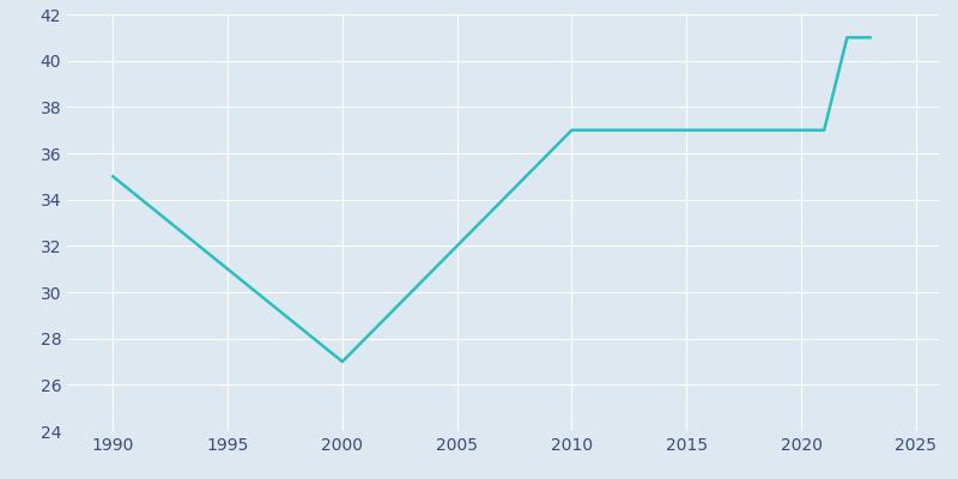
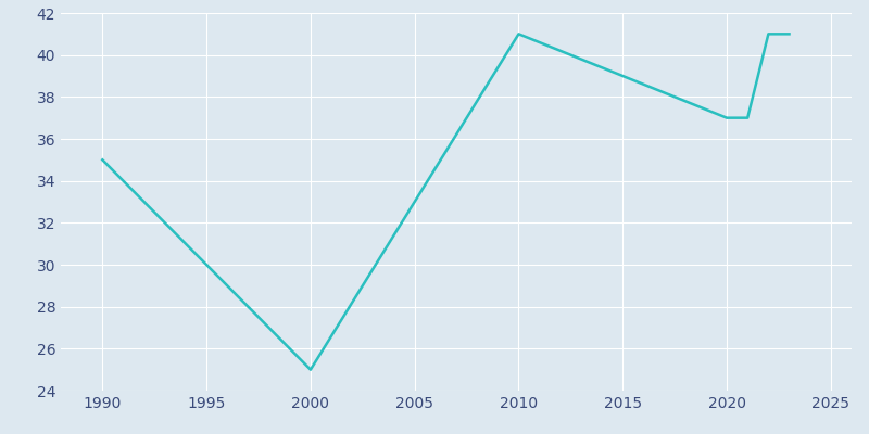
2000: 27 -> 25
2010: 37 -> 41
